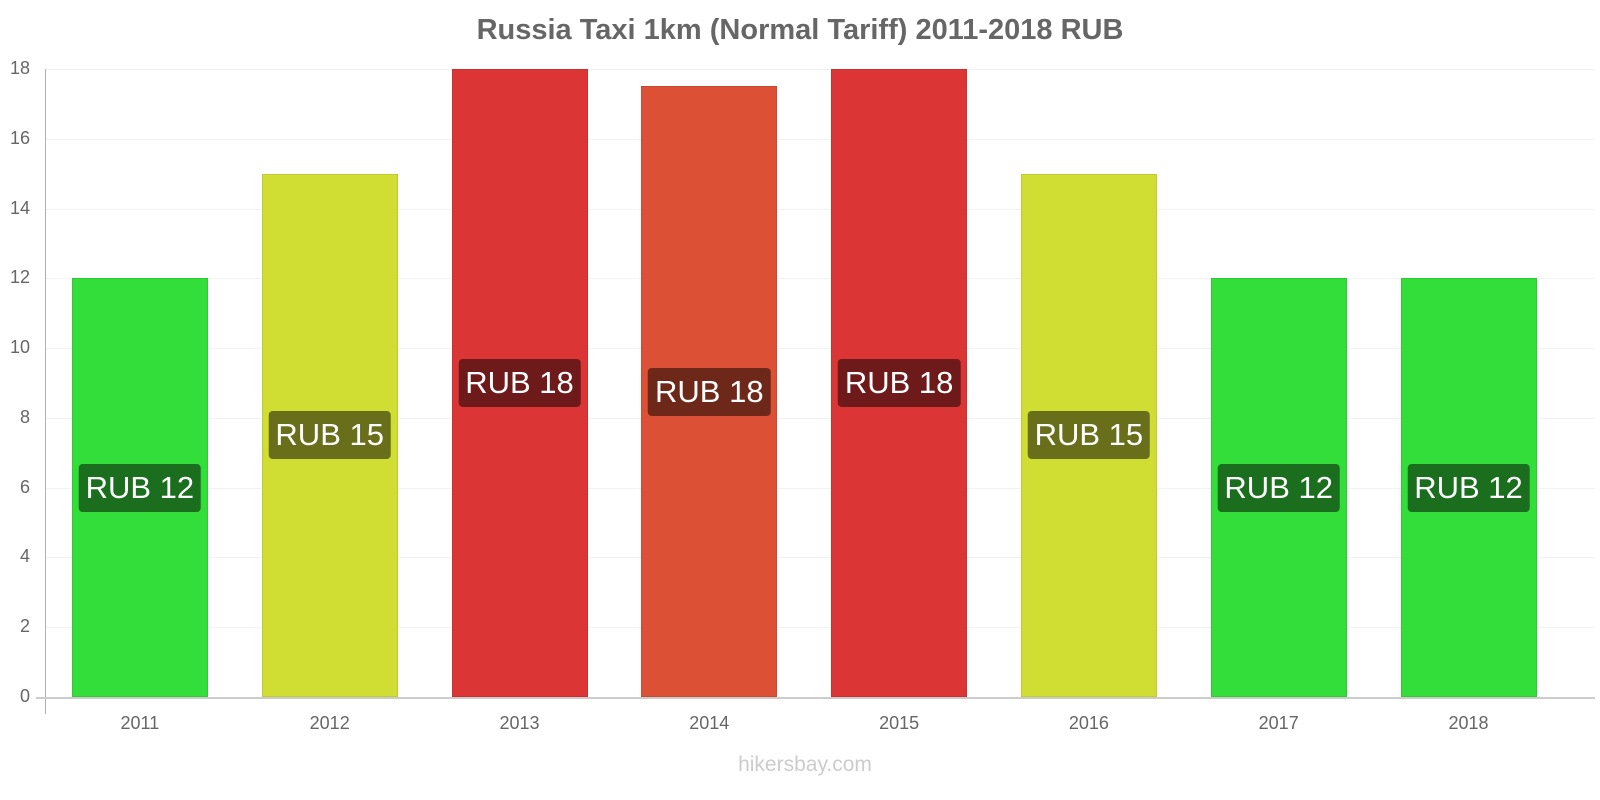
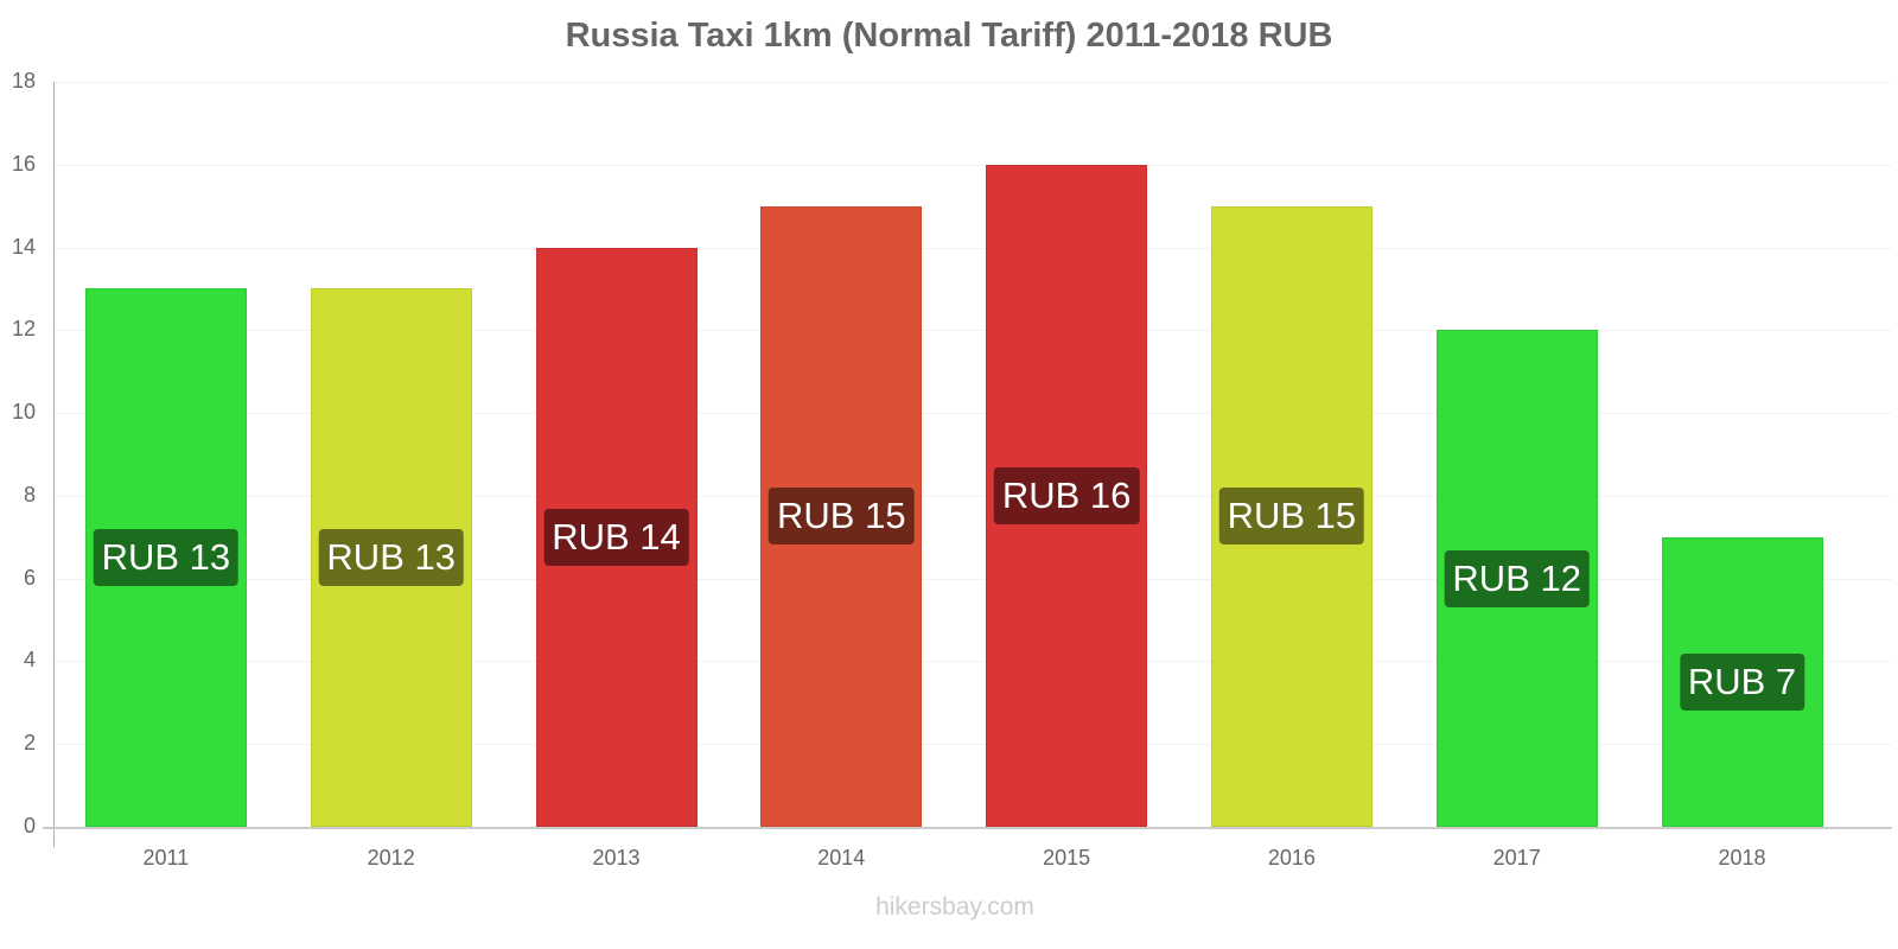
2011: 12 -> 13
2012: 15 -> 13
2013: 18 -> 14
2014: 18 -> 15
2015: 18 -> 16
2018: 12 -> 7
